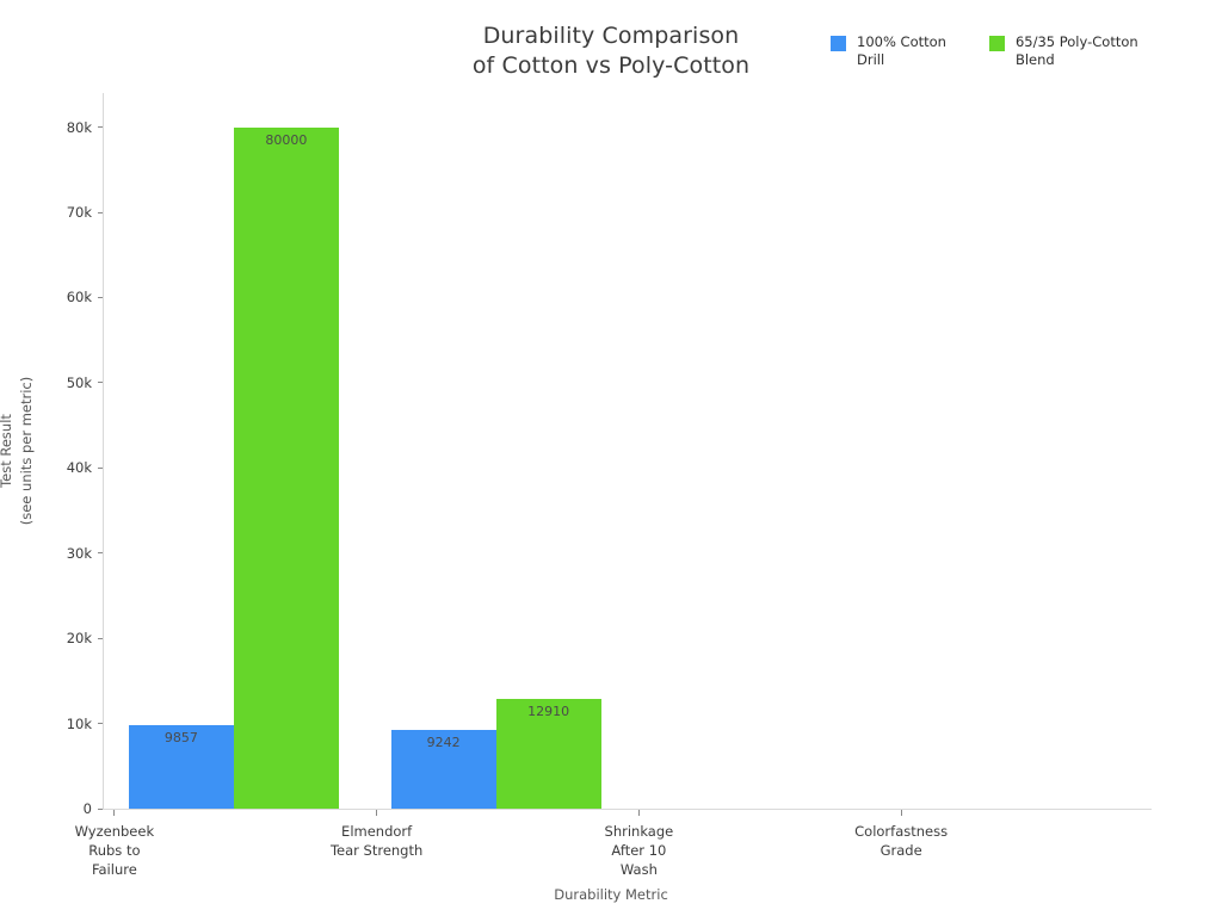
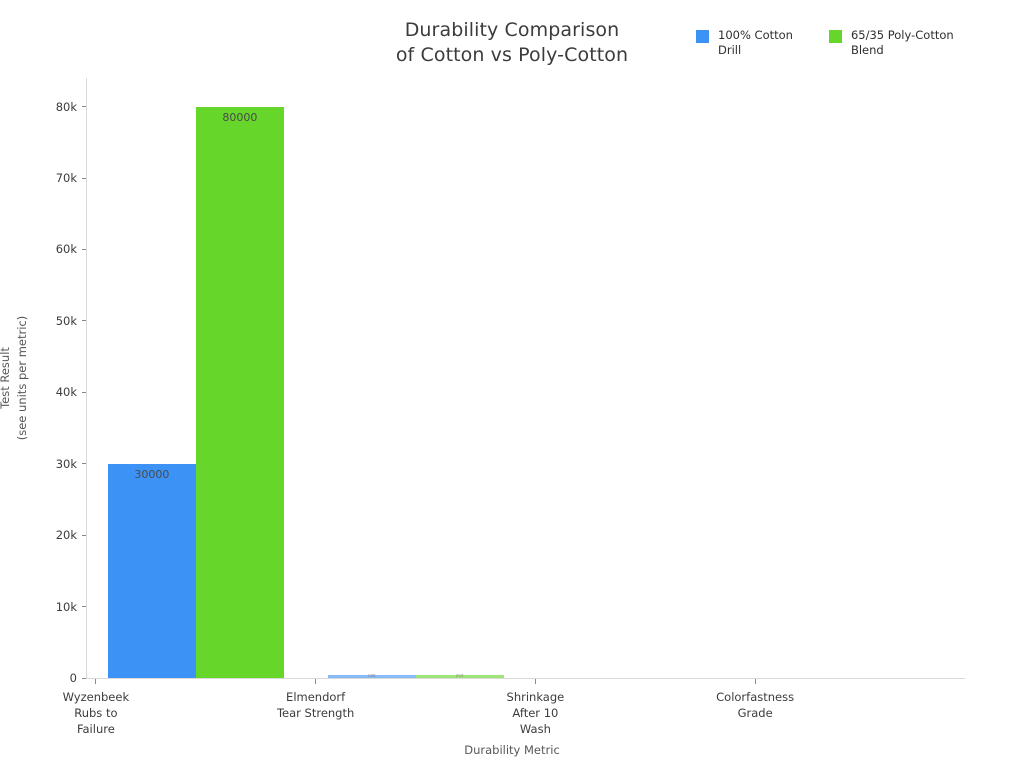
100% Cotton Drill/Wyzenbeek Rubs to Failure: 9857 -> 30000
100% Cotton Drill/Elmendorf Tear Strength: 9242 -> 180
65/35 Poly-Cotton Blend/Elmendorf Tear Strength: 12910 -> 250
